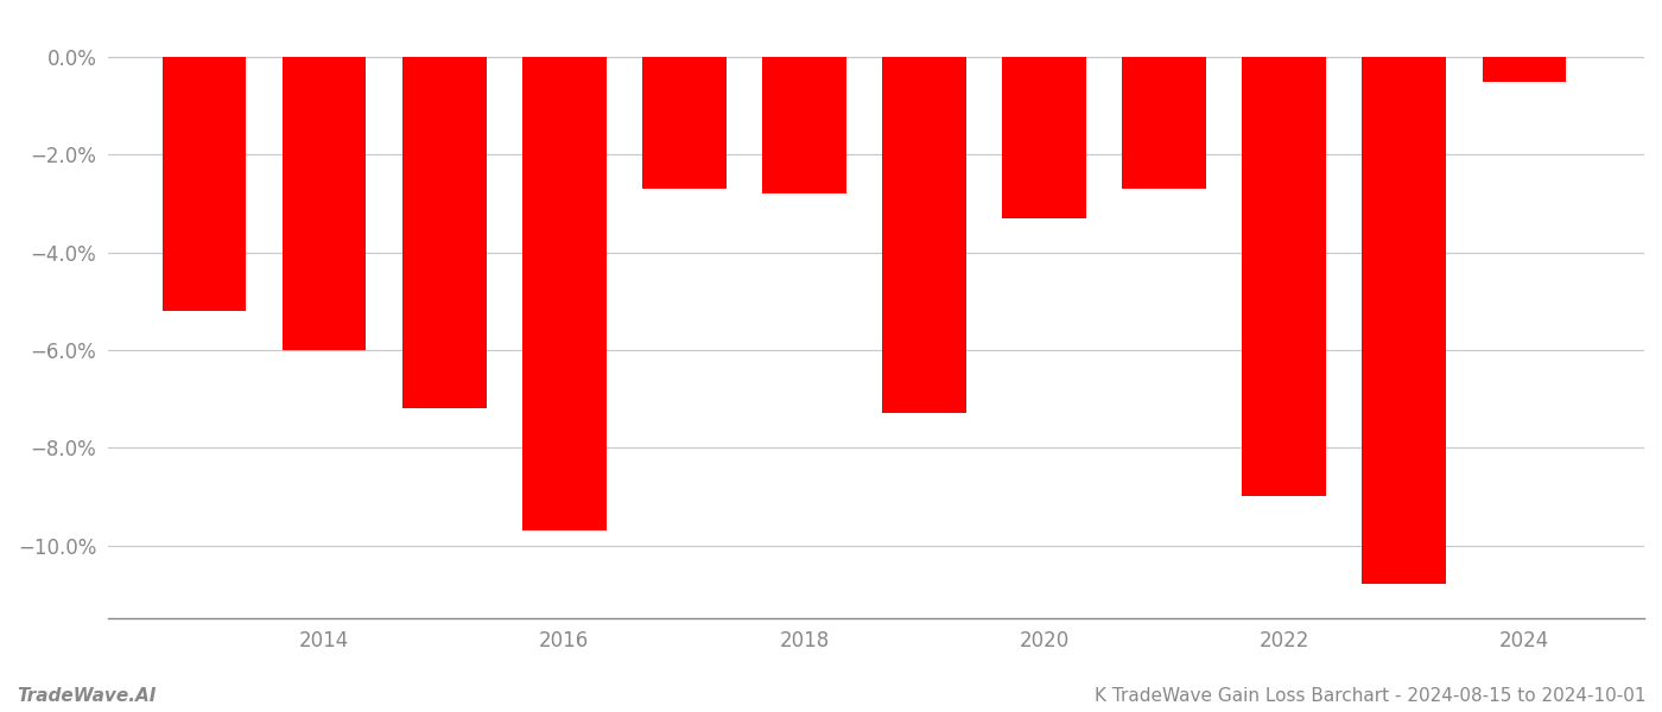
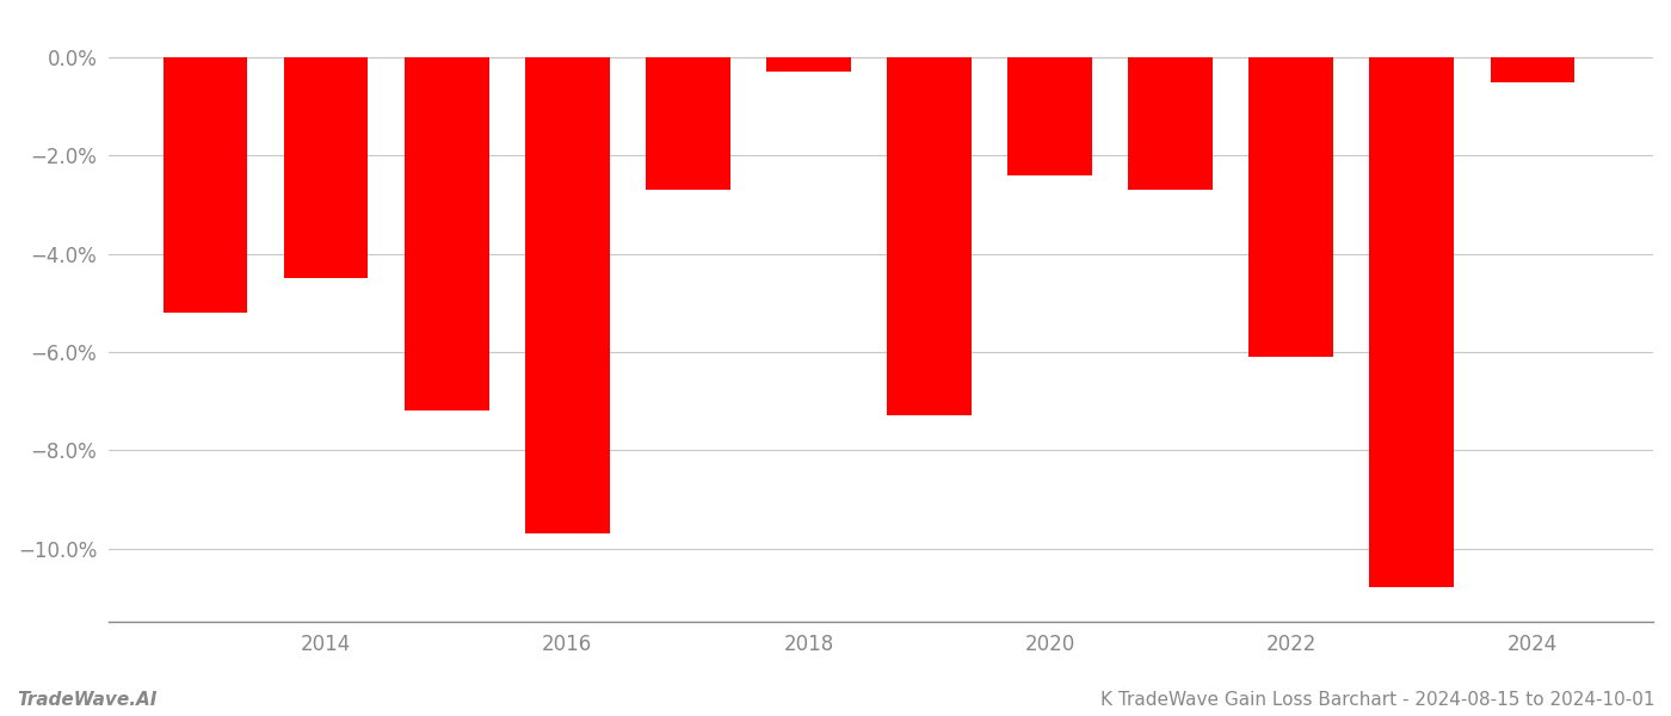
2014: -6.0% -> -4.5%
2018: -2.8% -> -0.3%
2020: -3.3% -> -2.4%
2022: -9.0% -> -6.1%
